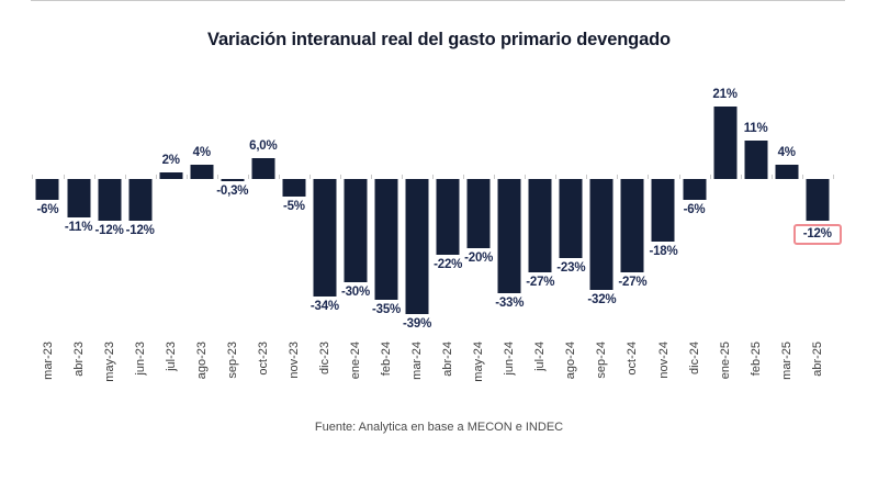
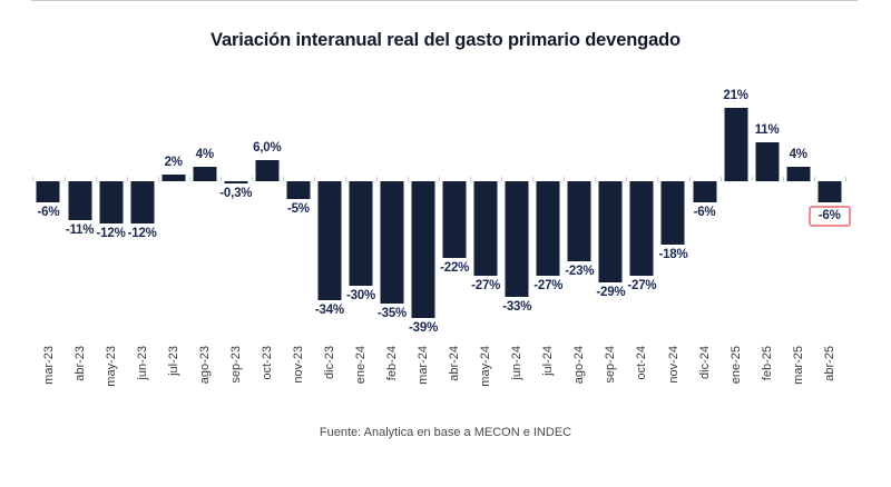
may-24: -20% -> -27%
sep-24: -32% -> -29%
abr-25: -12% -> -6%
